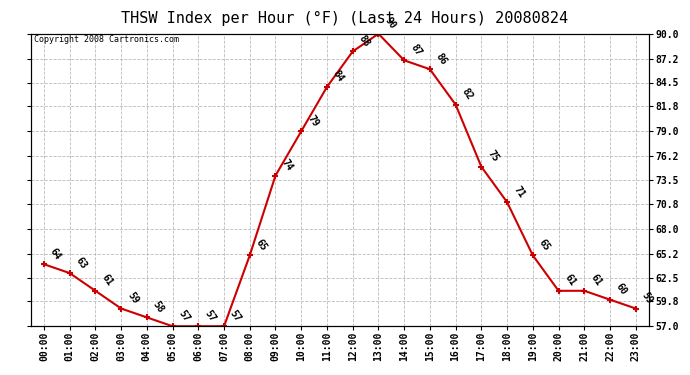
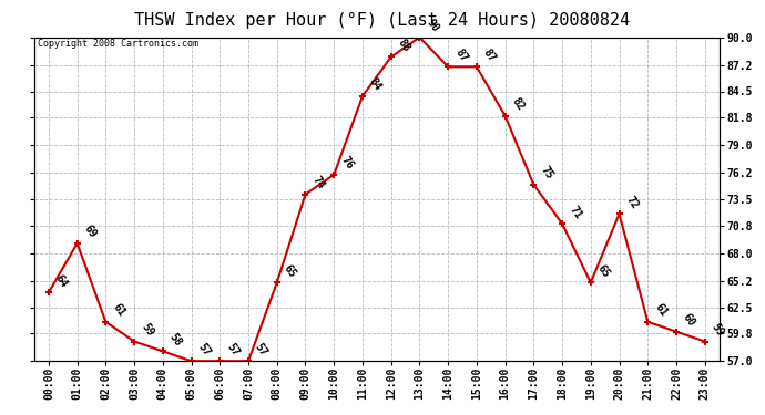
01:00: 63 -> 69
10:00: 79 -> 76
15:00: 86 -> 87
20:00: 61 -> 72
